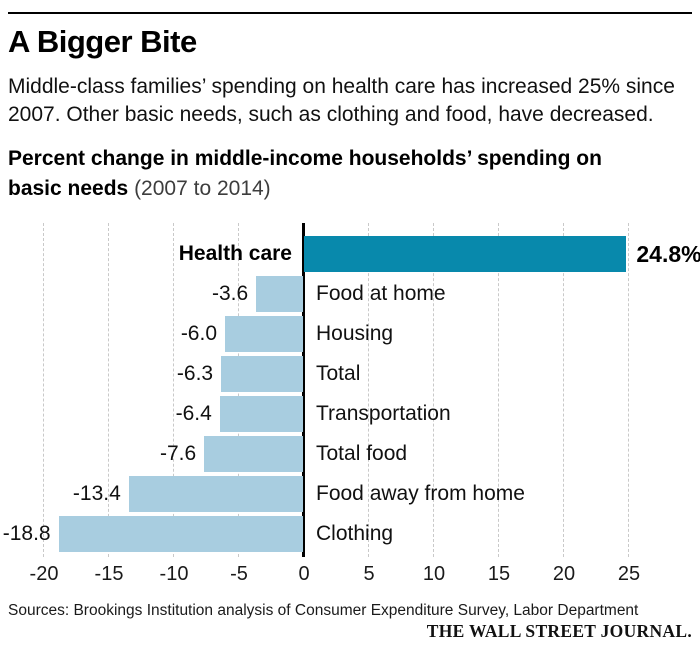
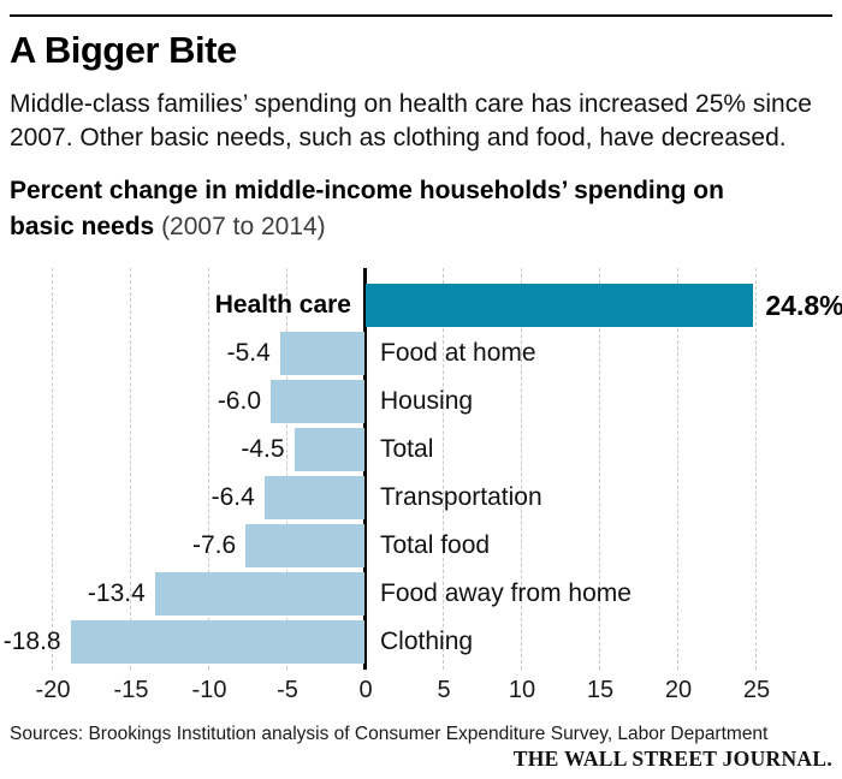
Food at home: -3.6 -> -5.4
Total: -6.3 -> -4.5
